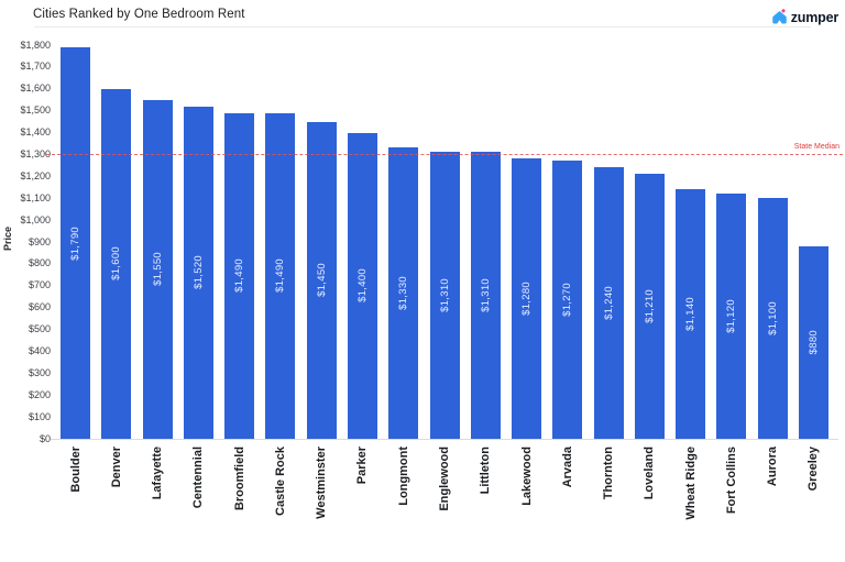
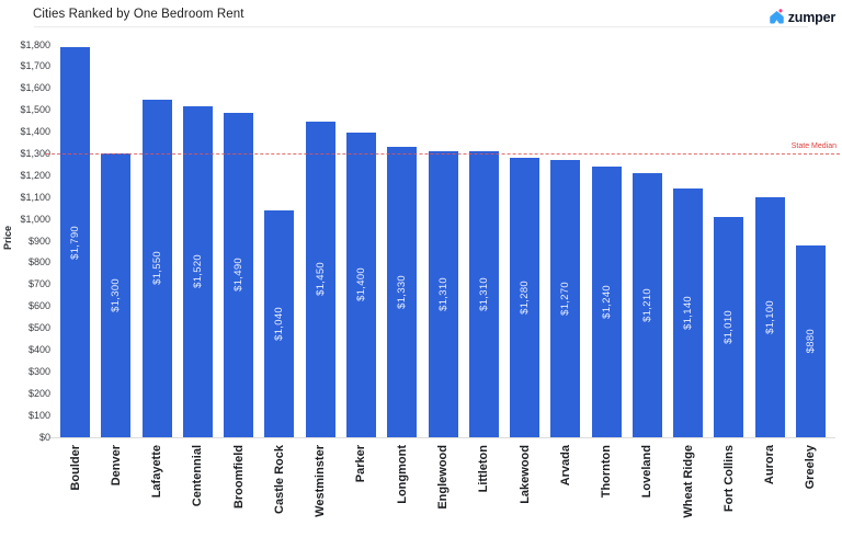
Denver: $1,600 -> $1,300
Castle Rock: $1,490 -> $1,040
Fort Collins: $1,120 -> $1,010
